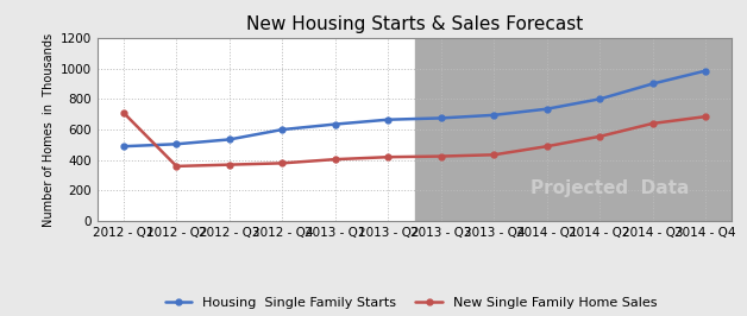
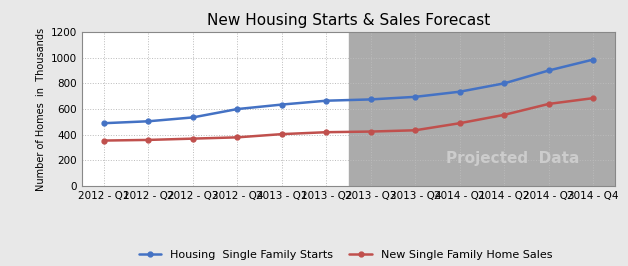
New Single Family Home Sales/2012 - Q1: 710 -> 360
